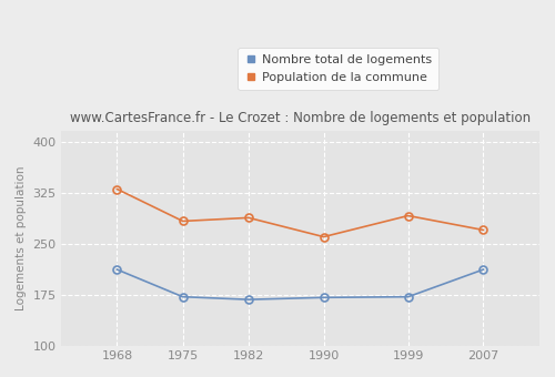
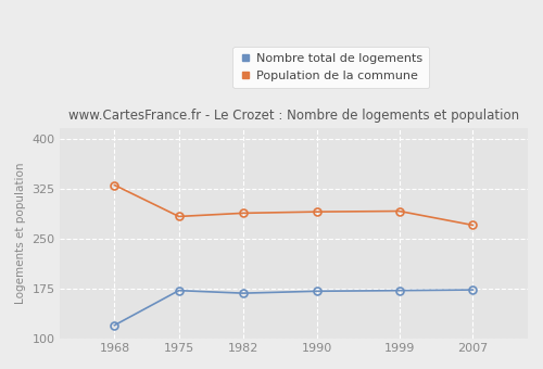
Nombre total de logements/1968: 212 -> 120
Population de la commune/1990: 260 -> 290
Nombre total de logements/2007: 212 -> 173
